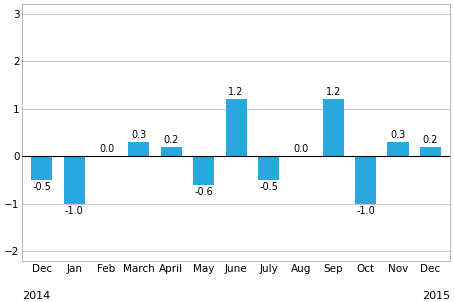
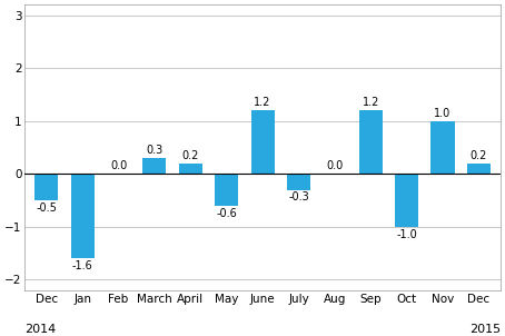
Jan: -1.0 -> -1.6
July: -0.5 -> -0.3
Nov: 0.3 -> 1.0
